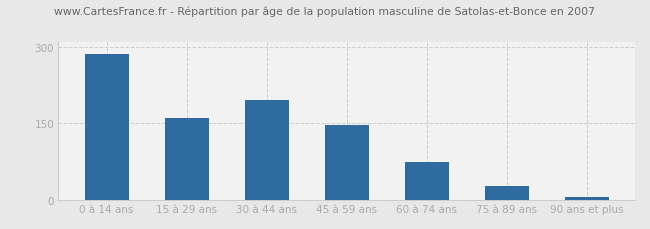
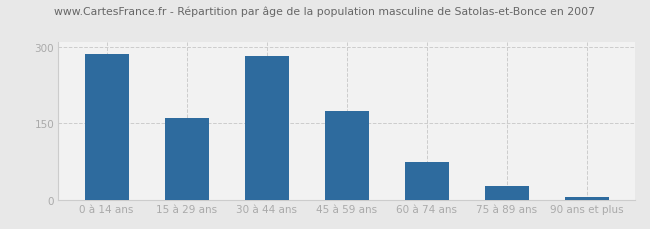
30 à 44 ans: 196 -> 281
45 à 59 ans: 146 -> 175
